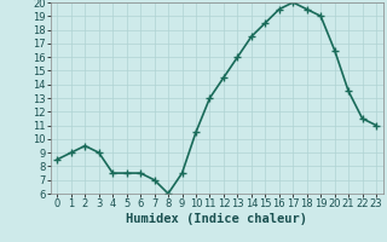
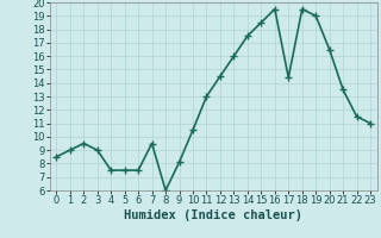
7: 7.0 -> 9.5
9: 7.5 -> 8.1
17: 20.0 -> 14.4
